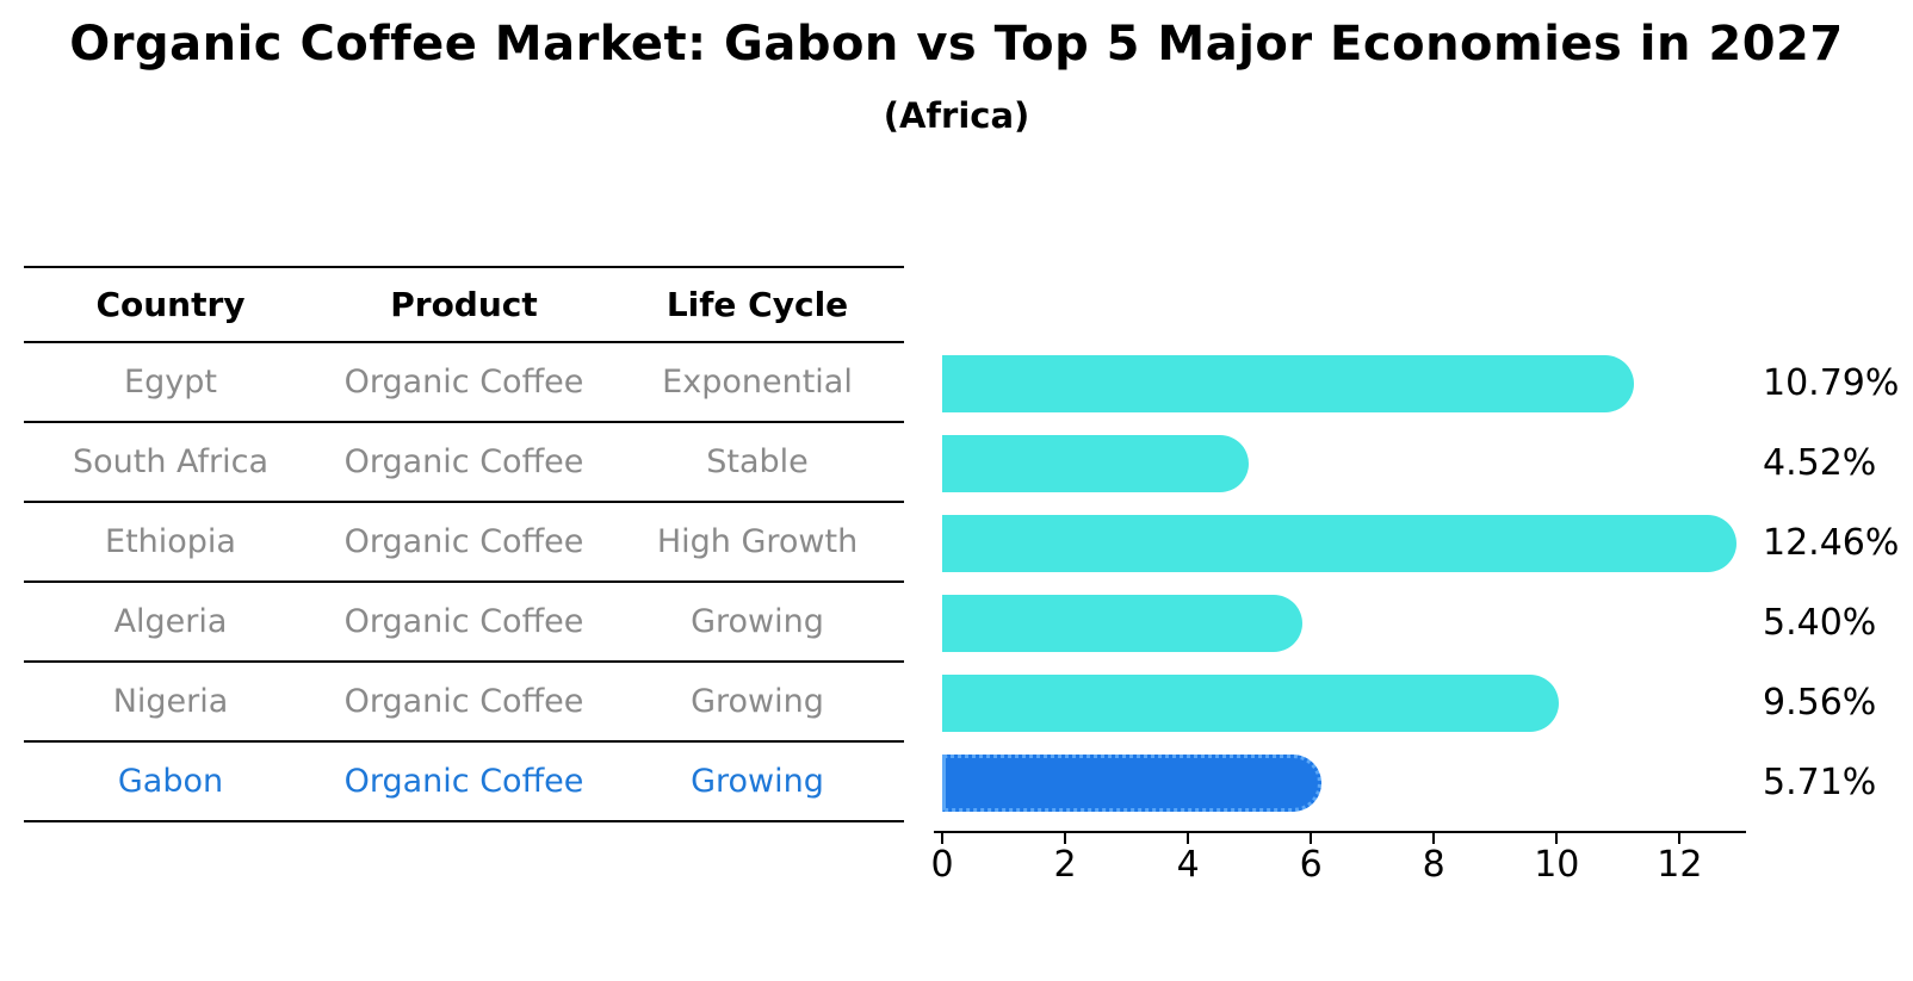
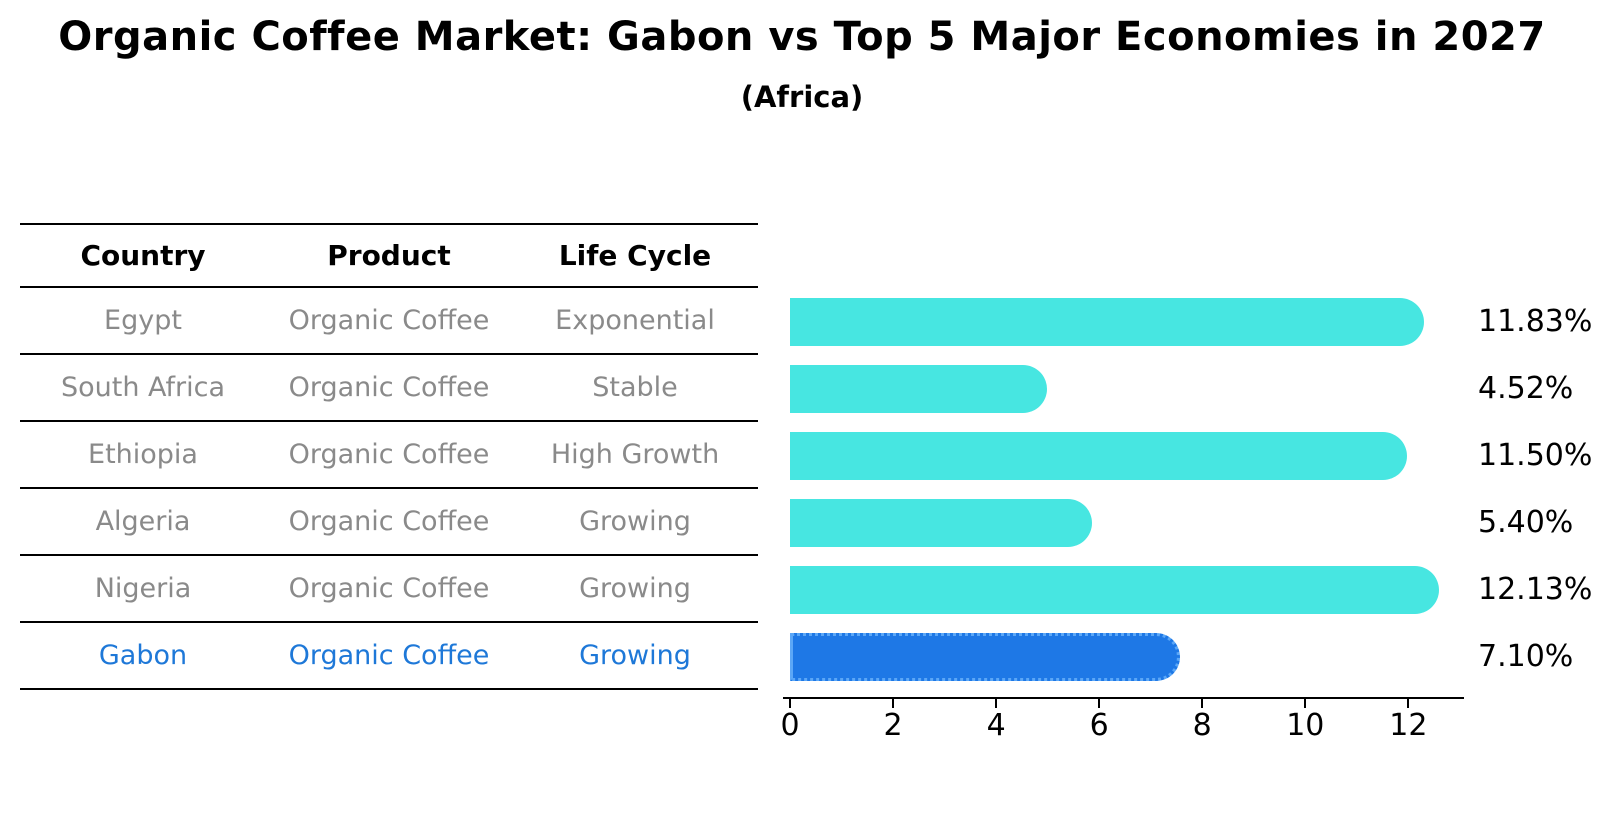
Egypt: 10.79% -> 11.83%
Ethiopia: 12.46% -> 11.50%
Nigeria: 9.56% -> 12.13%
Gabon: 5.71% -> 7.10%
